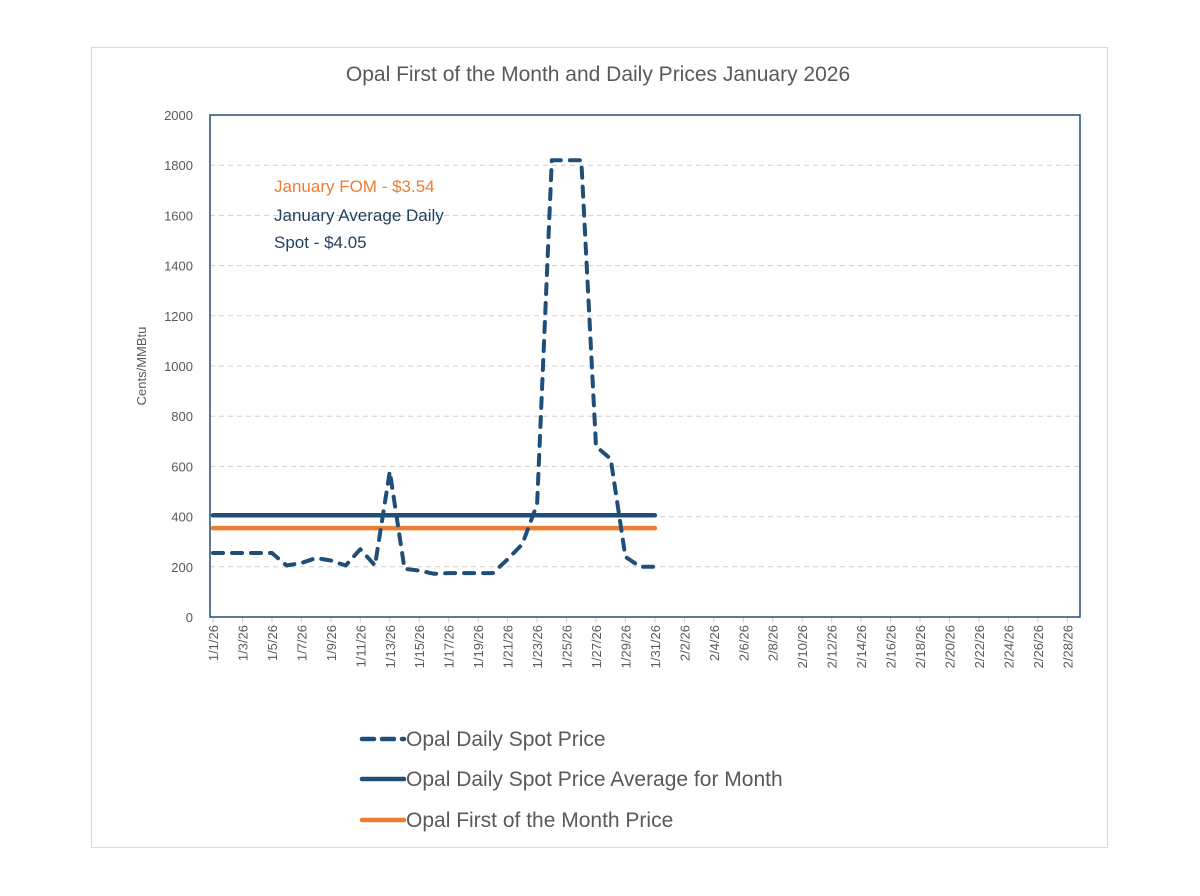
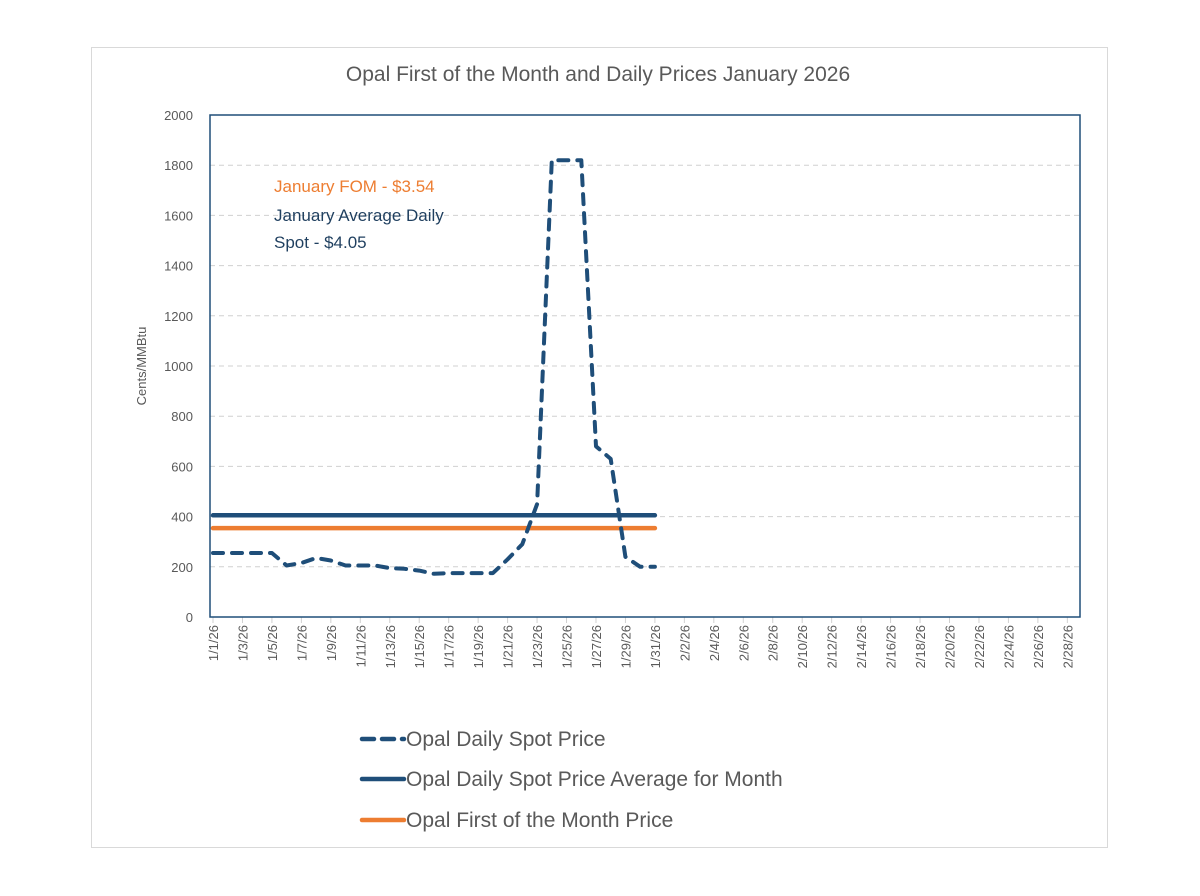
Opal Daily Spot Price/1/11/26: 270 -> 200
Opal Daily Spot Price/1/13/26: 580 -> 200
